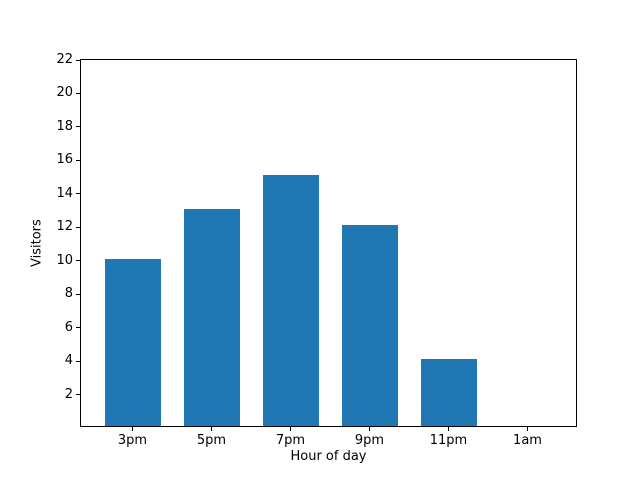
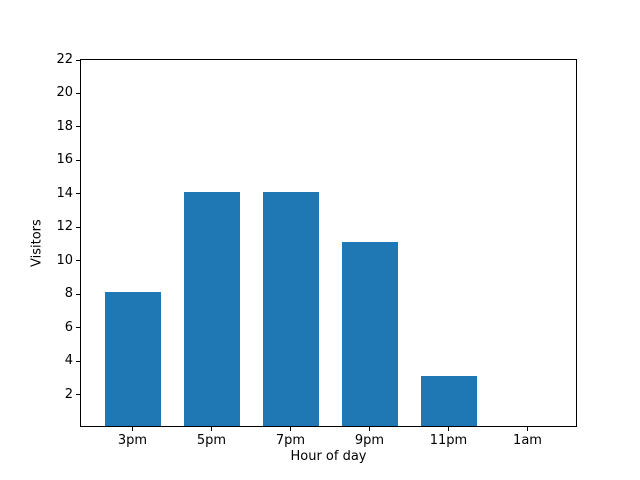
3pm: 10 -> 8
5pm: 13 -> 14
7pm: 15 -> 14
9pm: 12 -> 11
11pm: 4 -> 3
